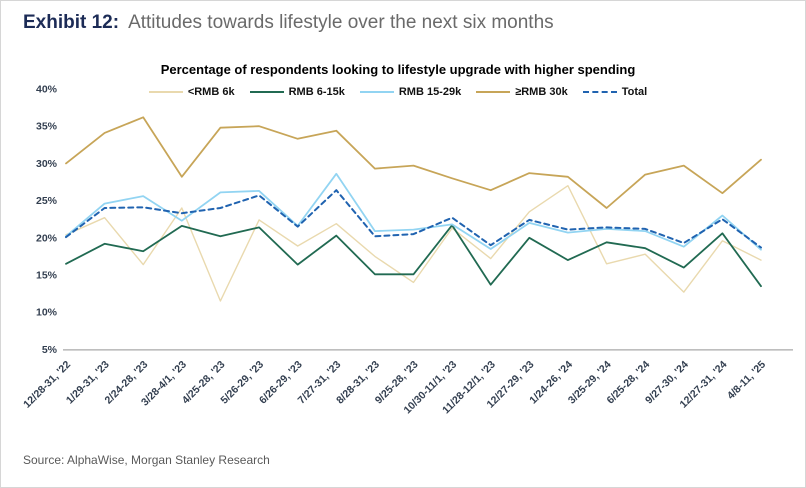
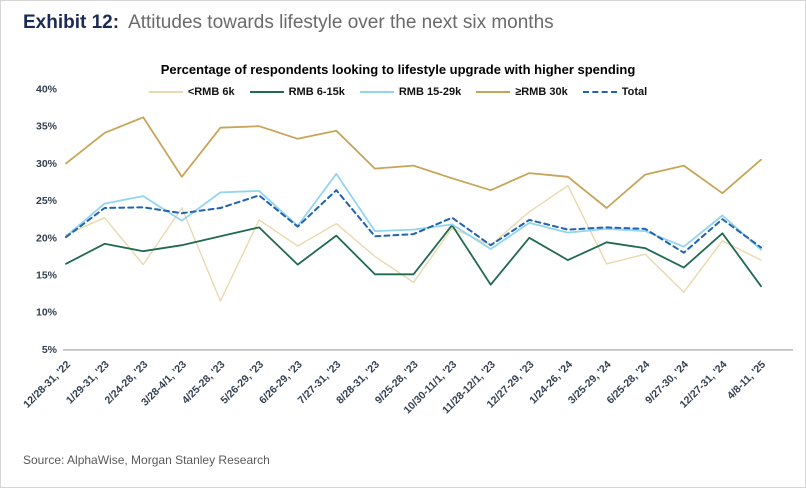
RMB 6-15k/3/28-4/1, '23: 22% -> 19%
<RMB 6k/11/28-12/1, '23: 17% -> 19%
Total/9/27-30, '24: 19% -> 18%
